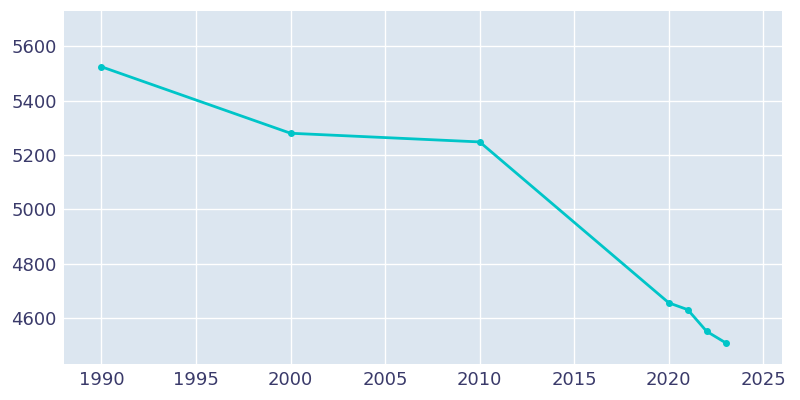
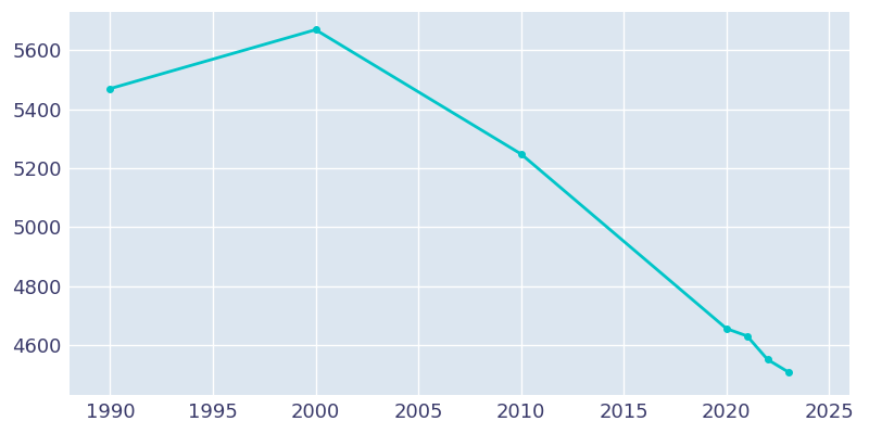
1990: 5525 -> 5470
2000: 5280 -> 5670
